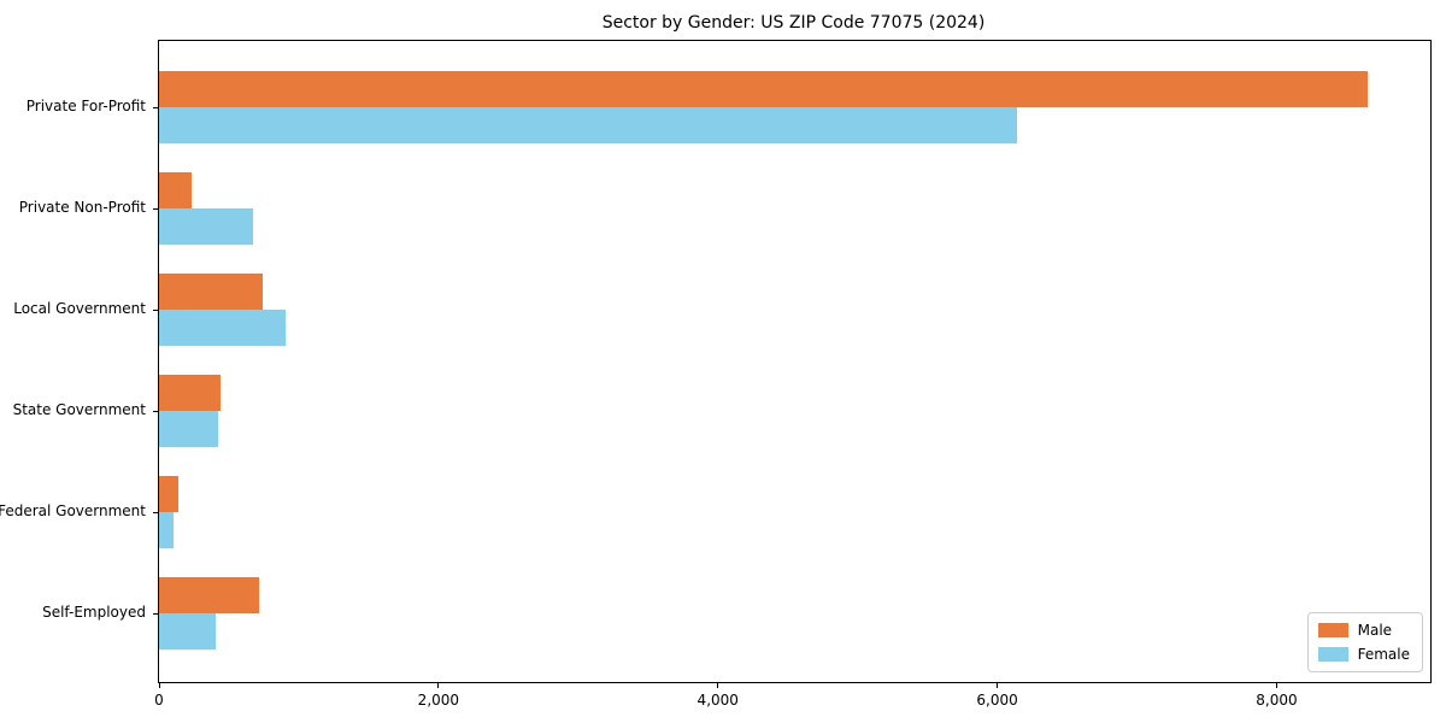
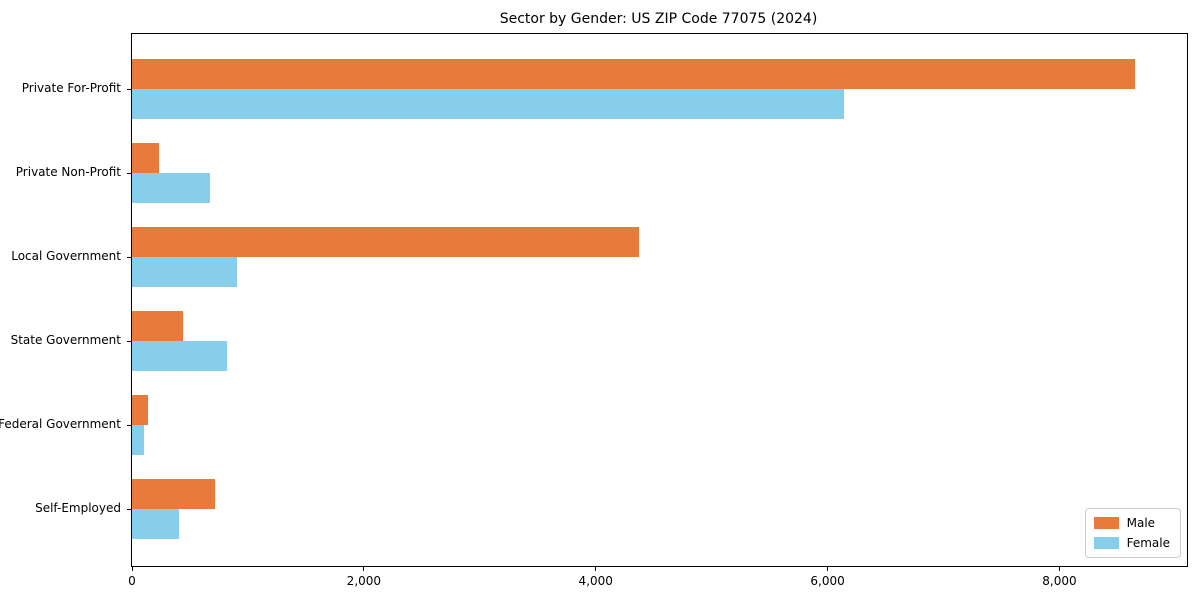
Male/Local Government: 740 -> 4370
Female/State Government: 420 -> 820
